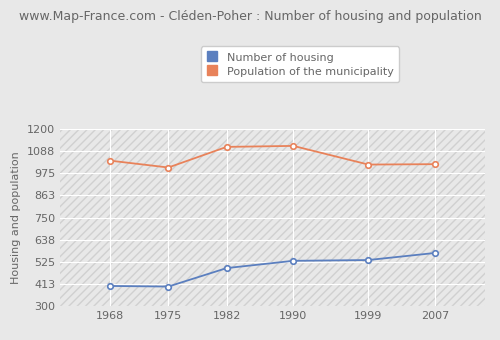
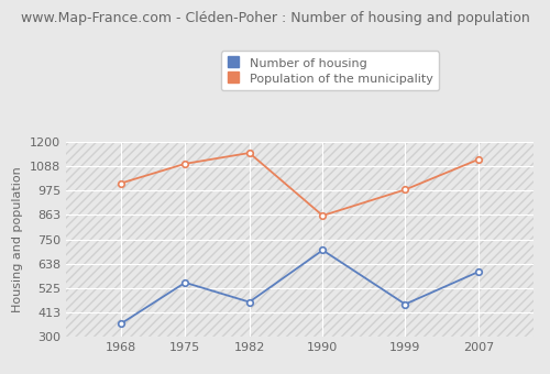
Number of housing/1968: 400 -> 360
Population of the municipality/1968: 1040 -> 1010
Number of housing/1975: 400 -> 550
Population of the municipality/1975: 1000 -> 1100
Number of housing/1982: 490 -> 460
Population of the municipality/1982: 1110 -> 1150
Number of housing/1990: 530 -> 700
Population of the municipality/1990: 1120 -> 860
Number of housing/1999: 530 -> 450
Population of the municipality/1999: 1020 -> 980
Number of housing/2007: 570 -> 600
Population of the municipality/2007: 1020 -> 1120
